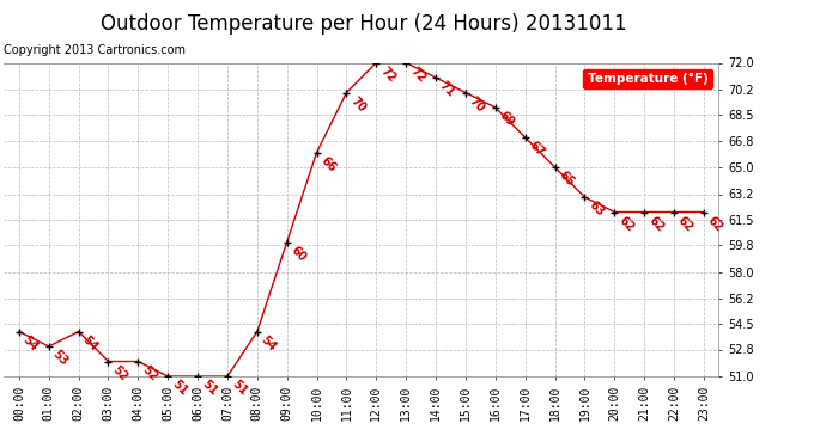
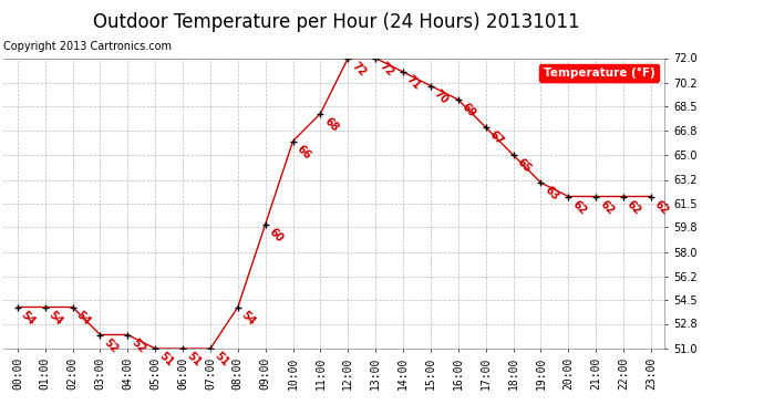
01:00: 53 -> 54
11:00: 70 -> 68
